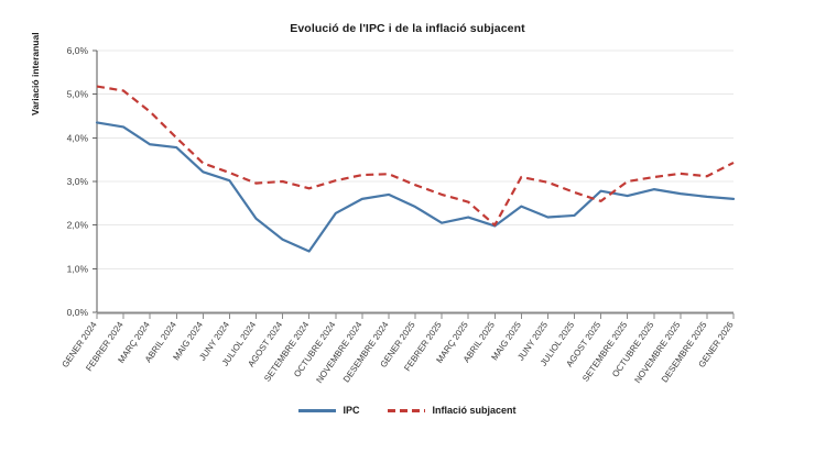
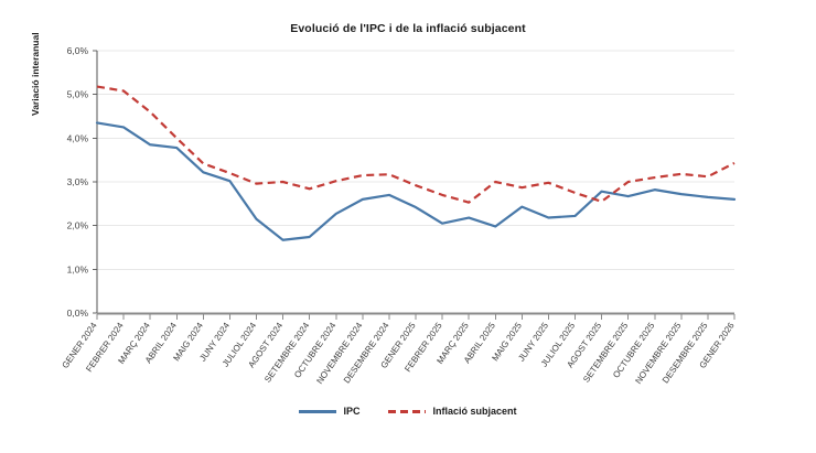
IPC/SETEMBRE 2024: 1,4% -> 1,7%
Inflació subjacent/ABRIL 2025: 2,0% -> 3,0%
Inflació subjacent/MAIG 2025: 3,1% -> 2,9%
